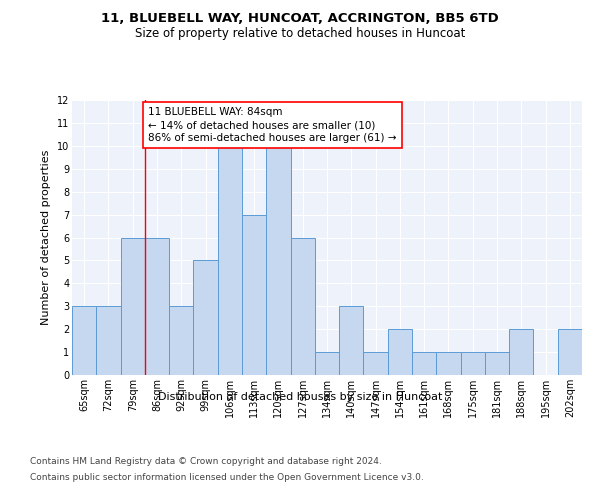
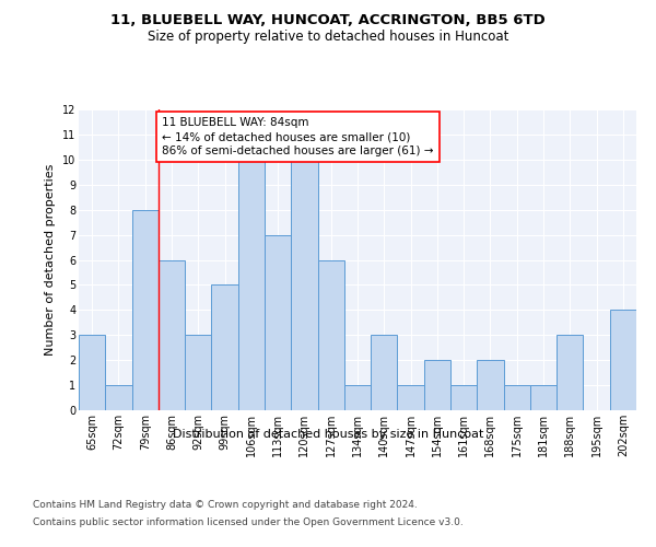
72sqm: 3 -> 1
79sqm: 6 -> 8
168sqm: 1 -> 2
188sqm: 2 -> 3
202sqm: 2 -> 4
